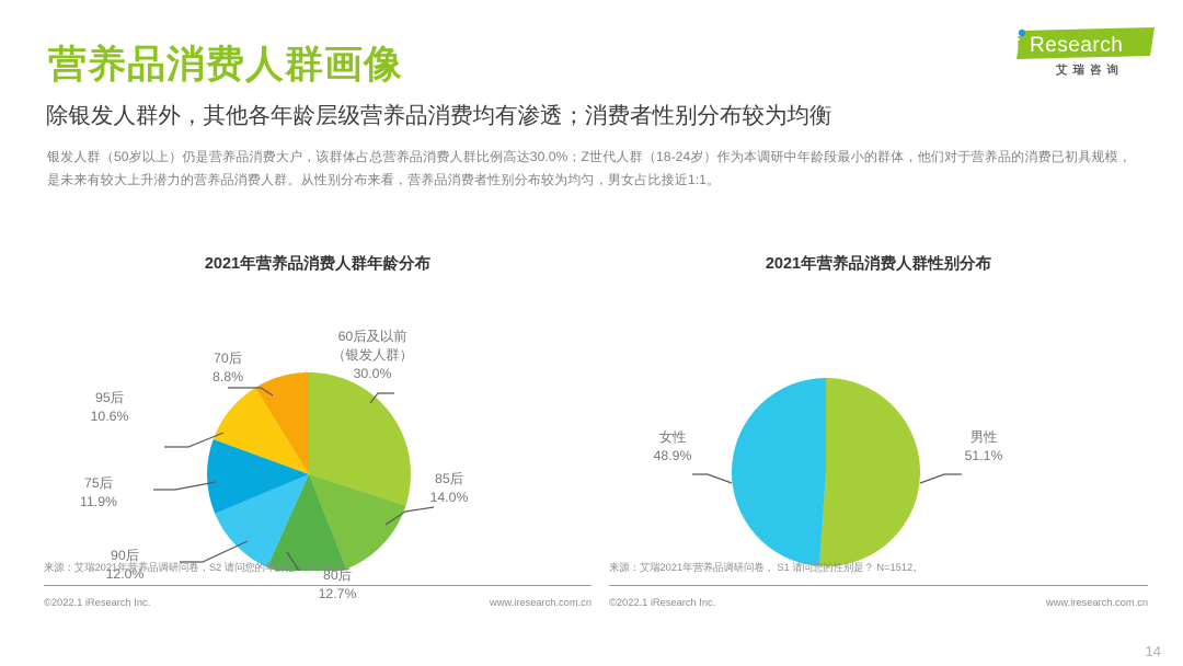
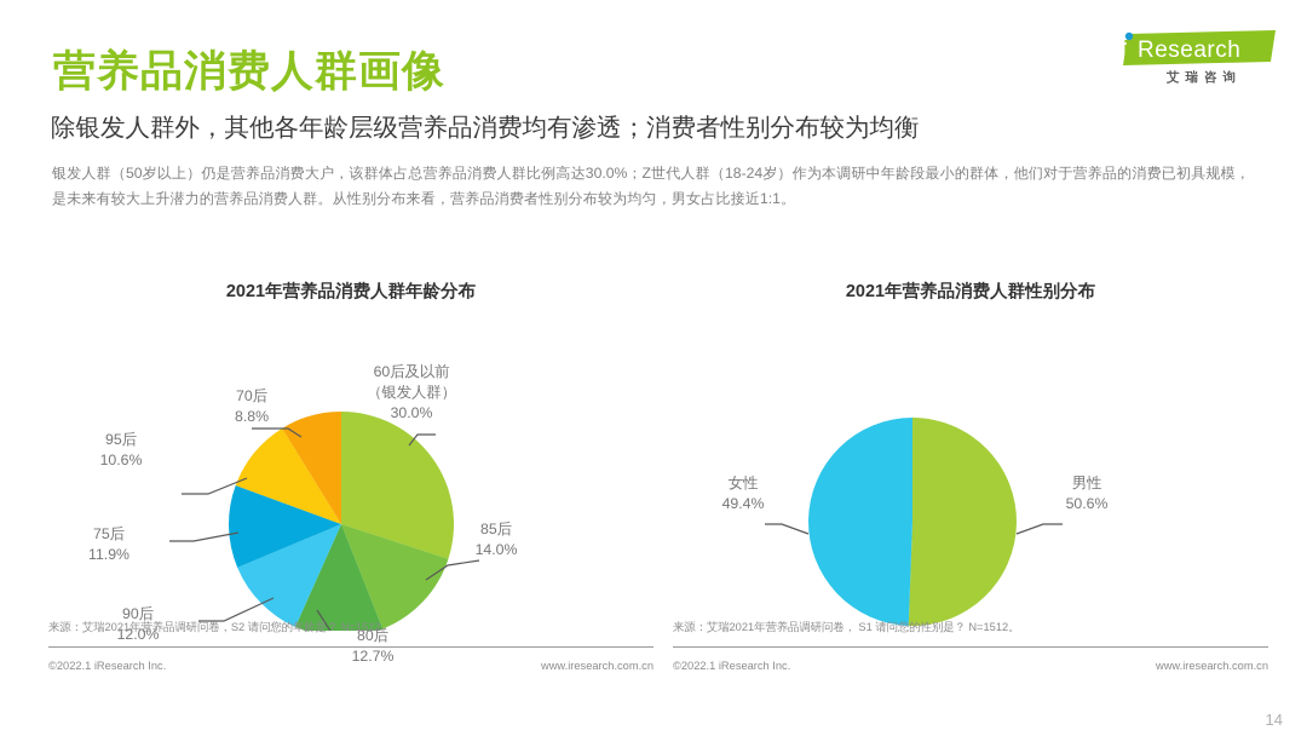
2021年营养品消费人群性别分布/男性: 51.1% -> 50.6%
2021年营养品消费人群性别分布/女性: 48.9% -> 49.4%
